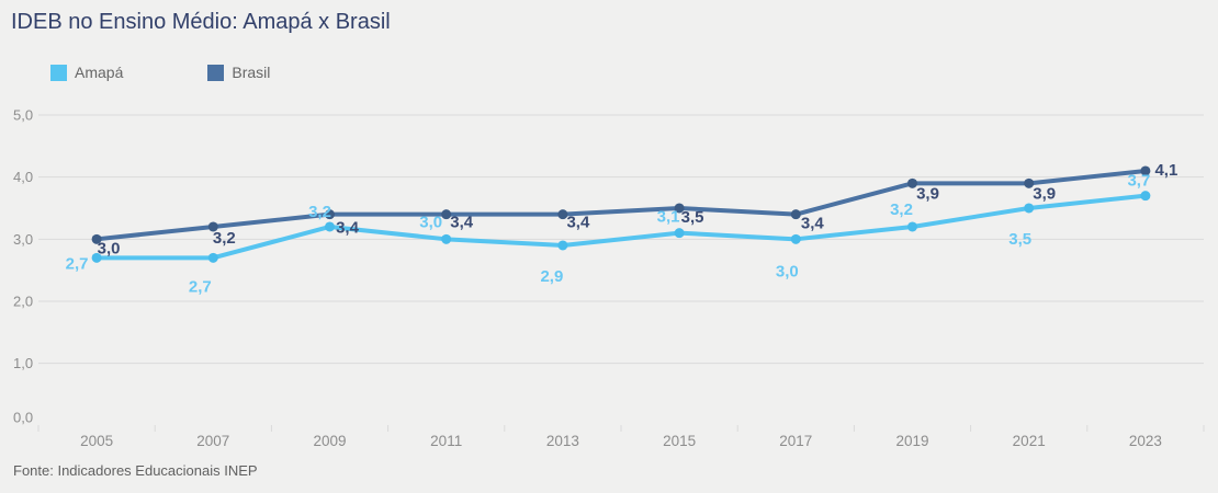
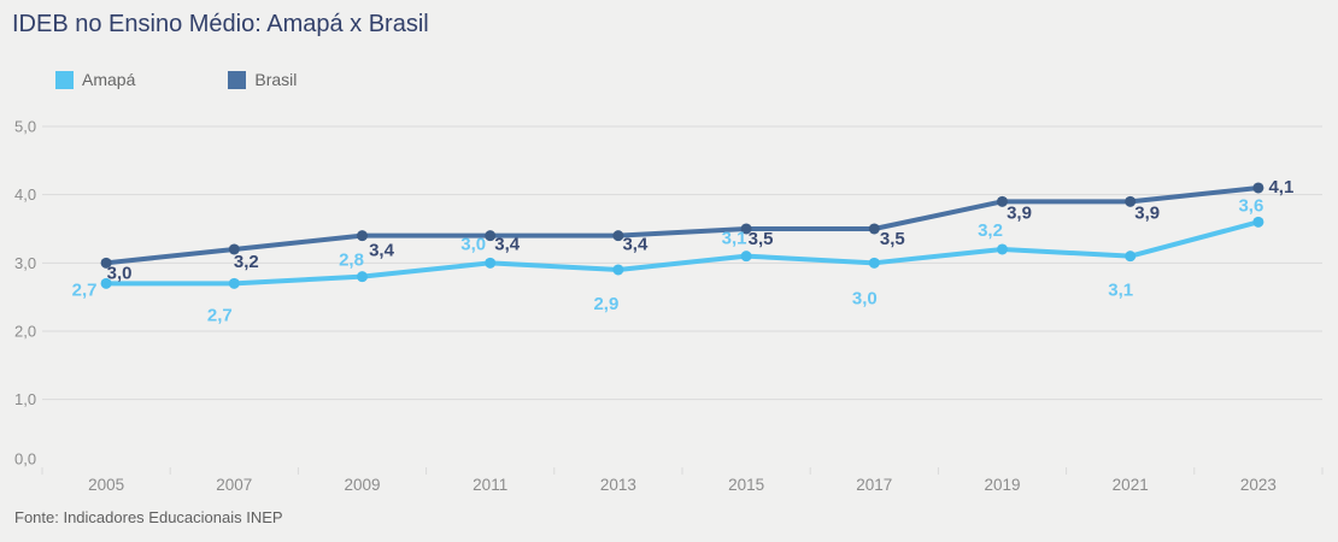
Amapá/2009: 3,2 -> 2,8
Brasil/2017: 3,4 -> 3,5
Amapá/2021: 3,5 -> 3,1
Amapá/2023: 3,7 -> 3,6
